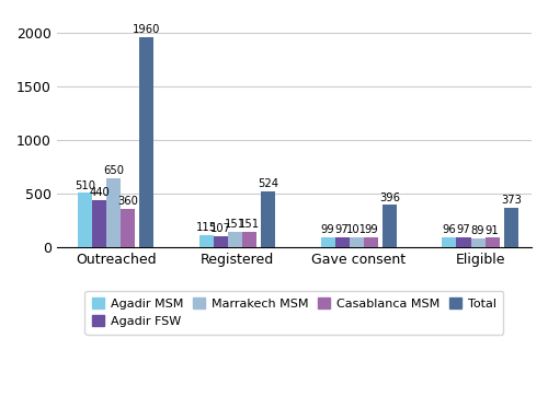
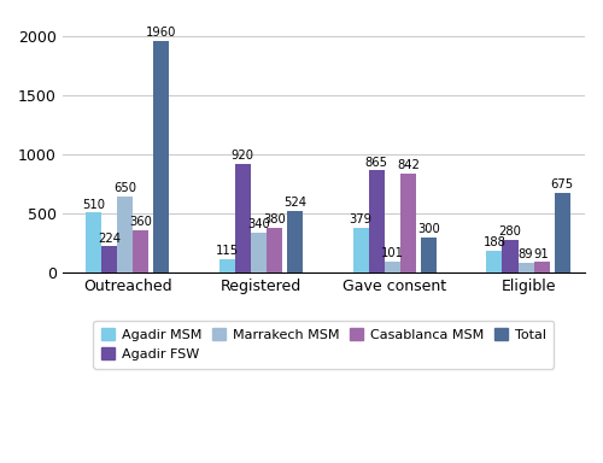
Agadir FSW/Outreached: 440 -> 224
Agadir FSW/Registered: 110 -> 920
Marrakech MSM/Registered: 150 -> 340
Casablanca MSM/Registered: 150 -> 380
Agadir MSM/Gave consent: 99 -> 379
Agadir FSW/Gave consent: 97 -> 865
Casablanca MSM/Gave consent: 99 -> 842
Total/Gave consent: 396 -> 300
Agadir MSM/Eligible: 96 -> 188
Agadir FSW/Eligible: 97 -> 280
Total/Eligible: 373 -> 675
